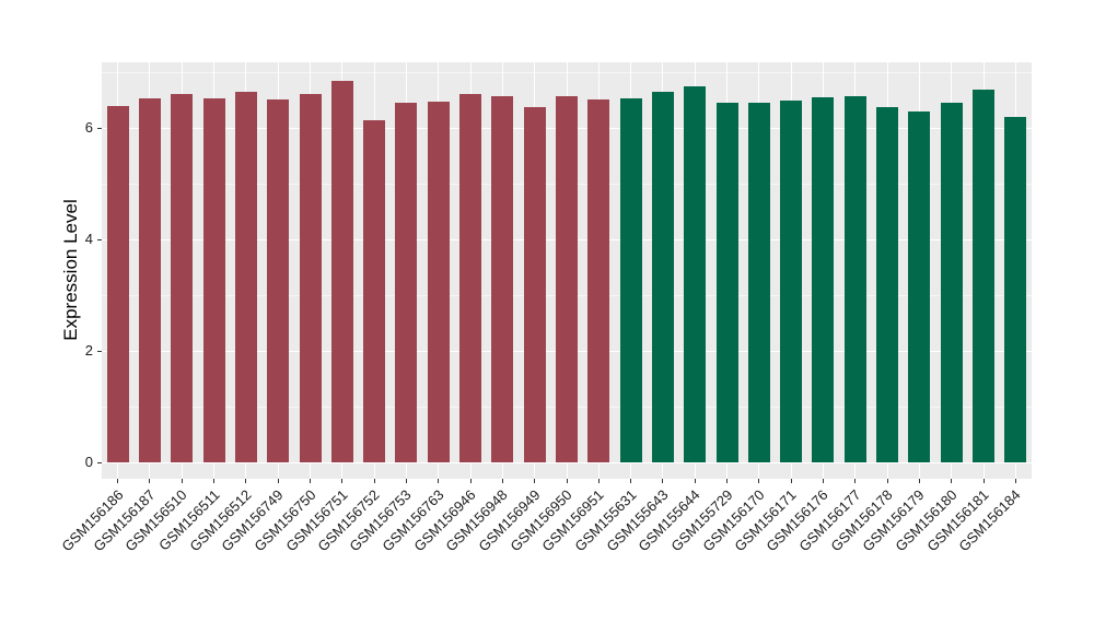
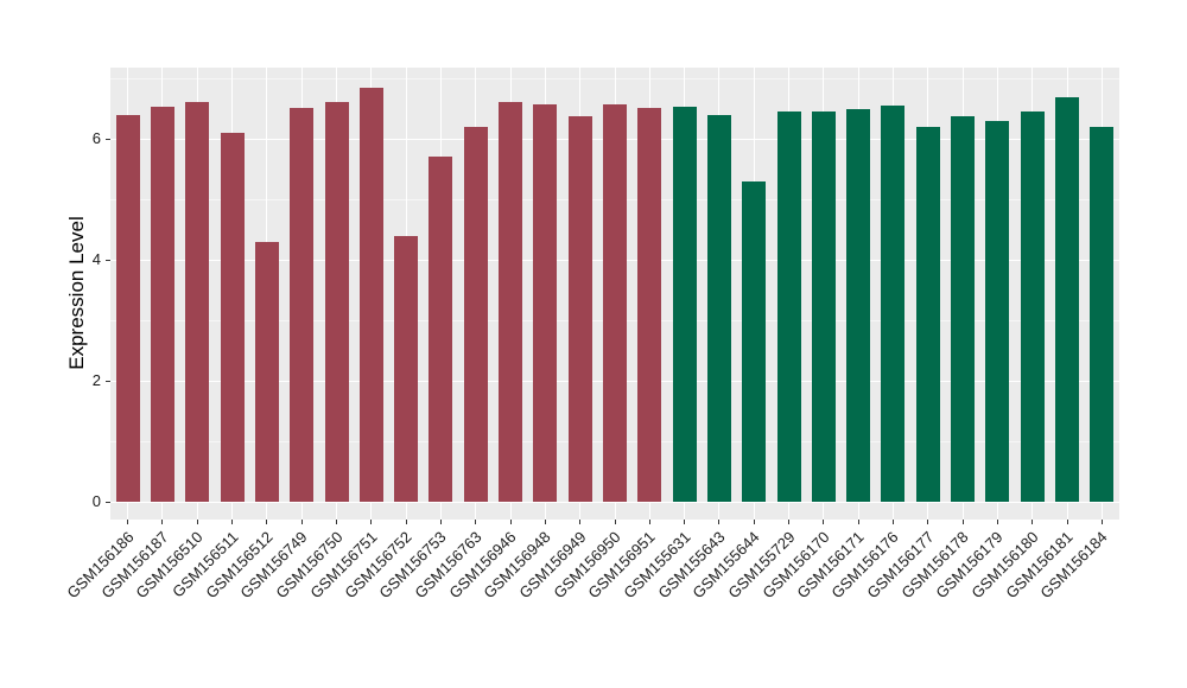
GSM156511: 6.5 -> 6.1
GSM156512: 6.7 -> 4.3
GSM156752: 6.1 -> 4.4
GSM156753: 6.5 -> 5.7
GSM156763: 6.5 -> 6.2
GSM155643: 6.7 -> 6.4
GSM155644: 6.7 -> 5.3
GSM156177: 6.6 -> 6.2
